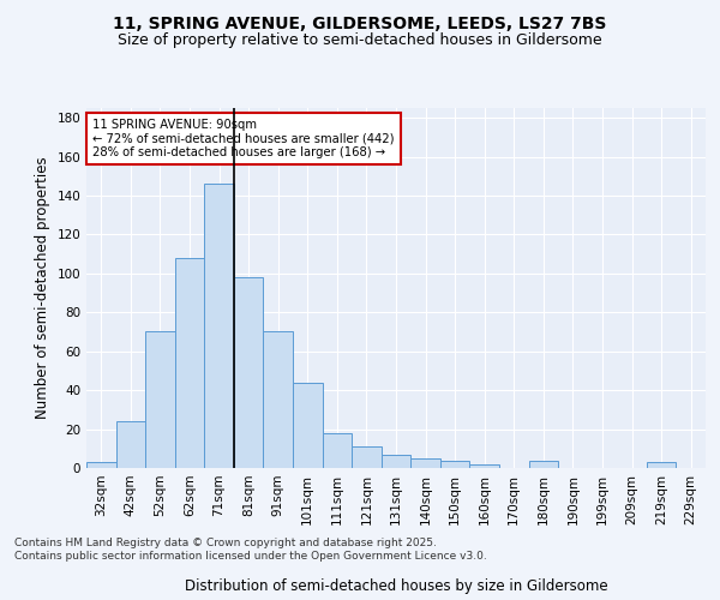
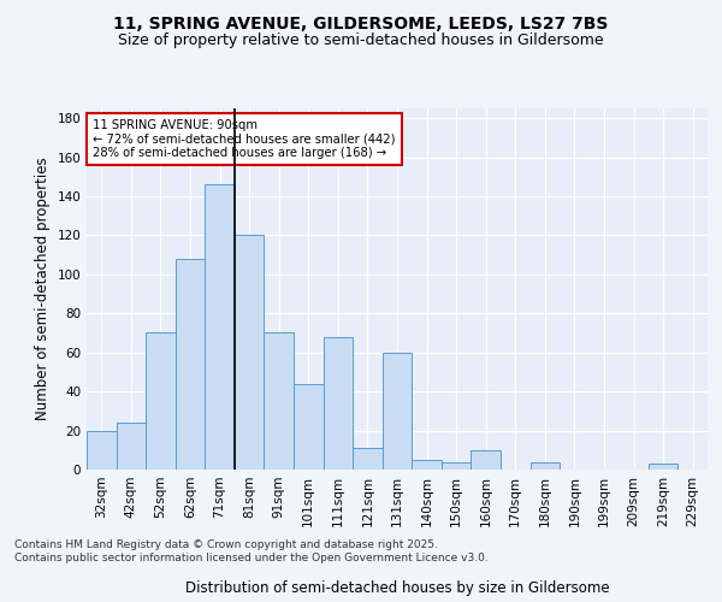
32sqm: 3 -> 20
81sqm: 98 -> 120
111sqm: 18 -> 68
131sqm: 7 -> 60
160sqm: 2 -> 10
